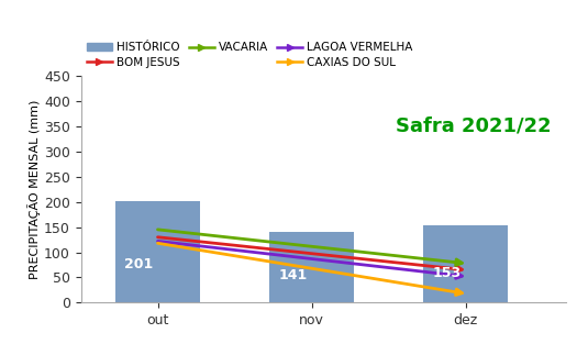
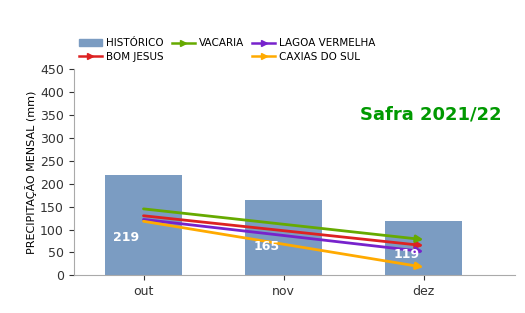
out: 201 -> 219
nov: 141 -> 165
dez: 153 -> 119
